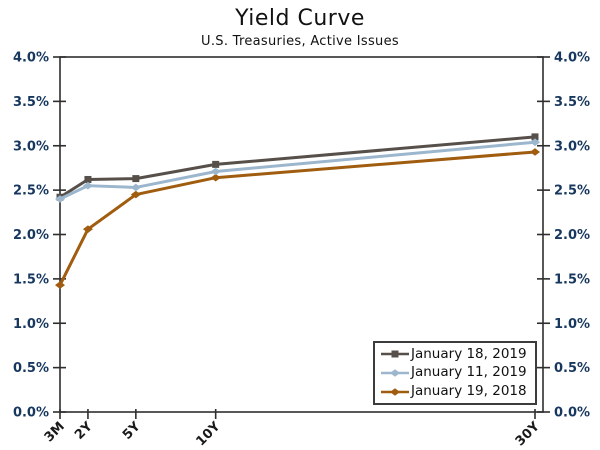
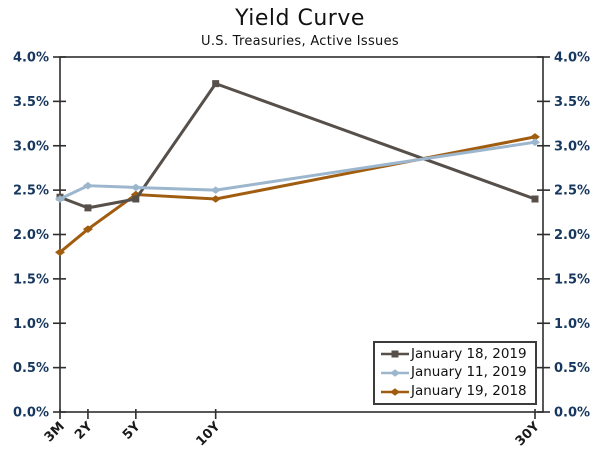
January 19, 2018/3M: 1.4% -> 1.8%
January 18, 2019/2Y: 2.6% -> 2.3%
January 18, 2019/5Y: 2.6% -> 2.4%
January 18, 2019/10Y: 2.8% -> 3.7%
January 11, 2019/10Y: 2.7% -> 2.5%
January 19, 2018/10Y: 2.6% -> 2.4%
January 18, 2019/30Y: 3.1% -> 2.4%
January 19, 2018/30Y: 2.9% -> 3.1%
